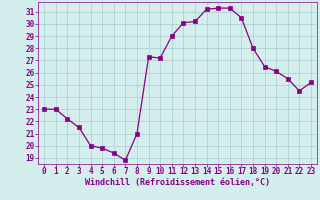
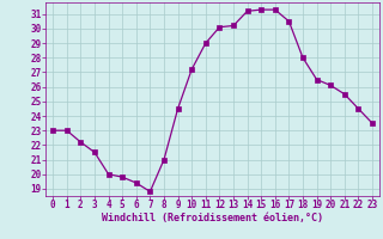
9: 27.3 -> 24.5
23: 25.2 -> 23.5
